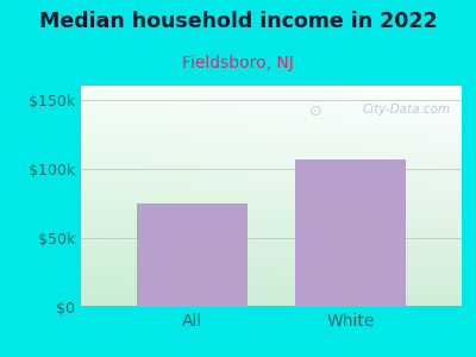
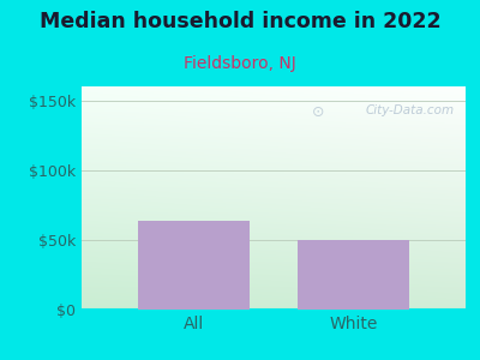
All: $75k -> $64k
White: $107k -> $50k
